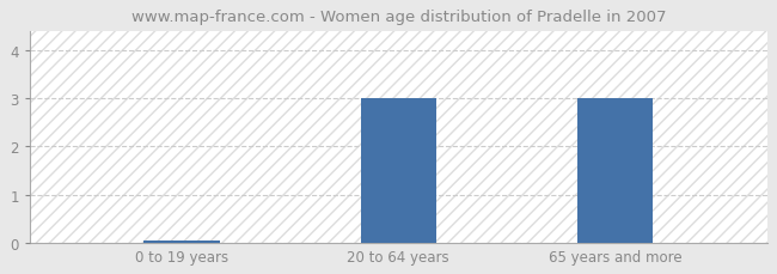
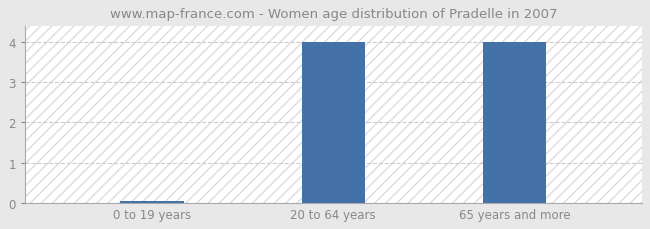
20 to 64 years: 3.00 -> 4.00
65 years and more: 3.00 -> 4.00
